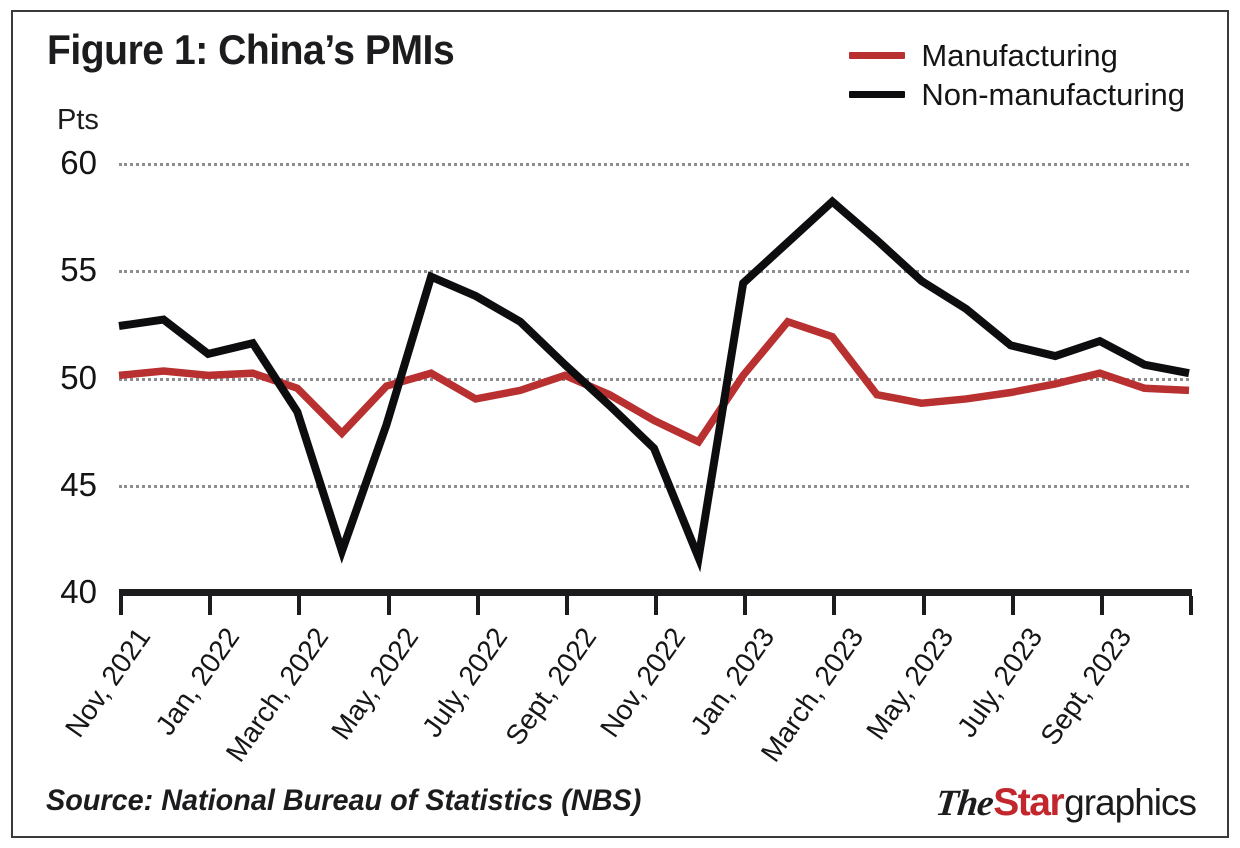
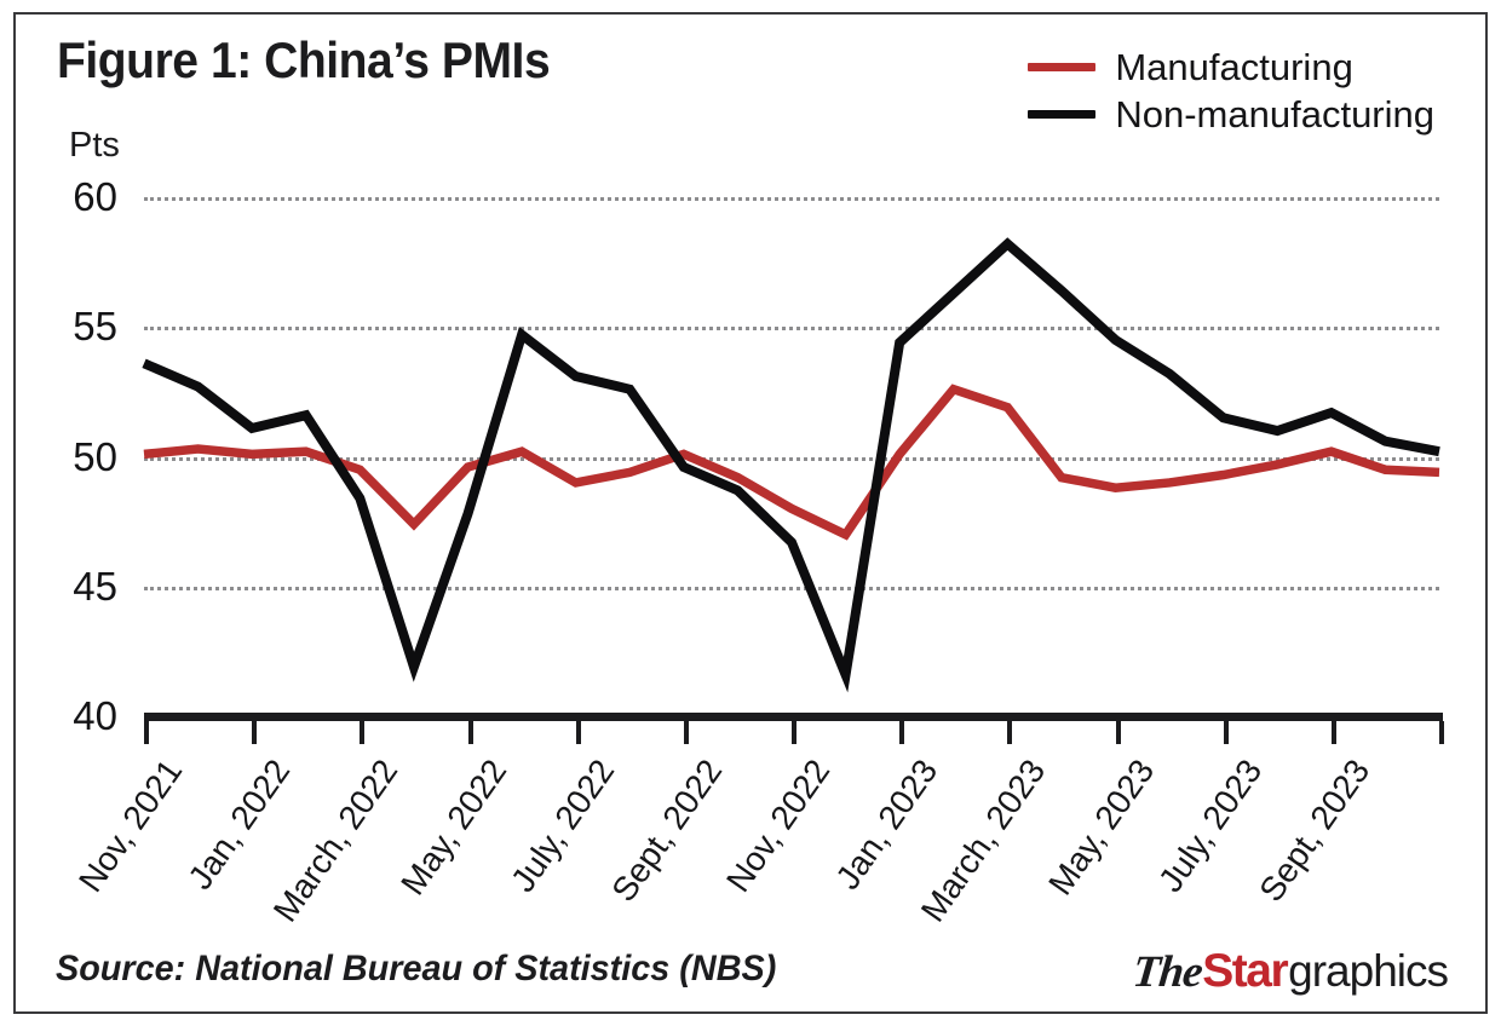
Non-manufacturing/Nov, 2021: 52.4 -> 53.6
Non-manufacturing/July, 2022: 53.8 -> 53.1
Non-manufacturing/Sept, 2022: 50.6 -> 49.6
